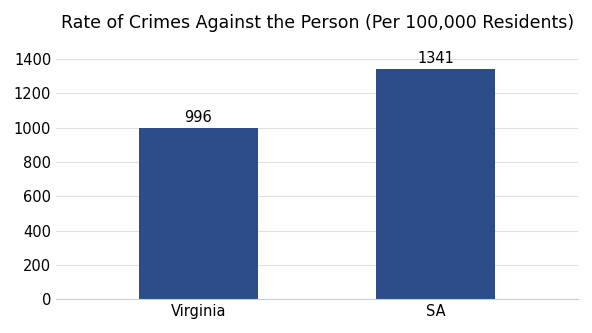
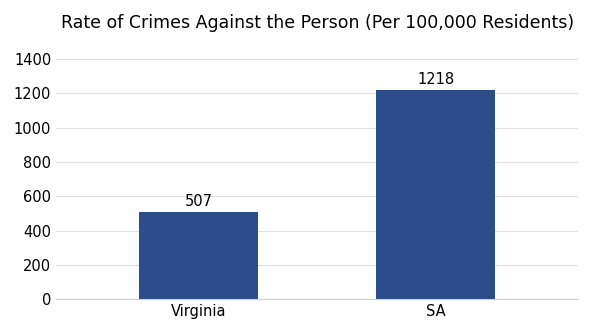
Virginia: 996 -> 507
SA: 1341 -> 1218
